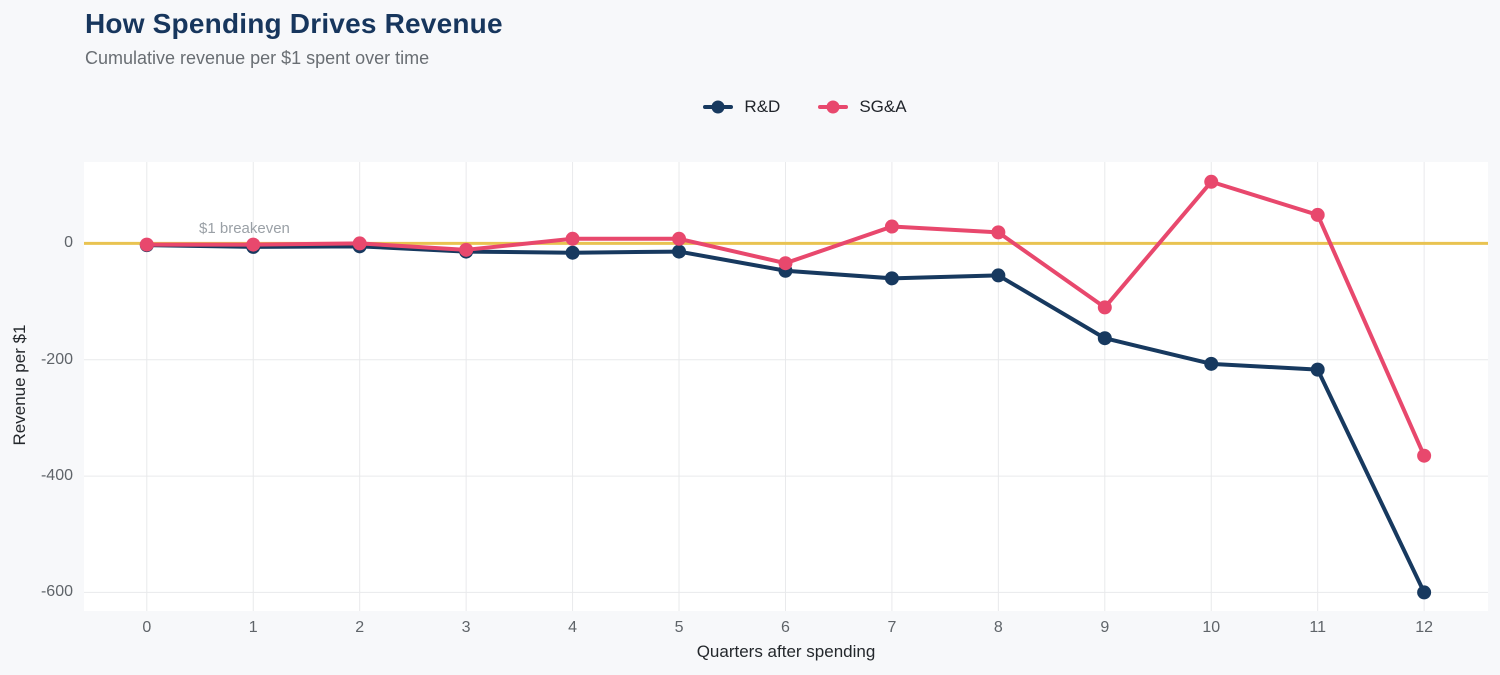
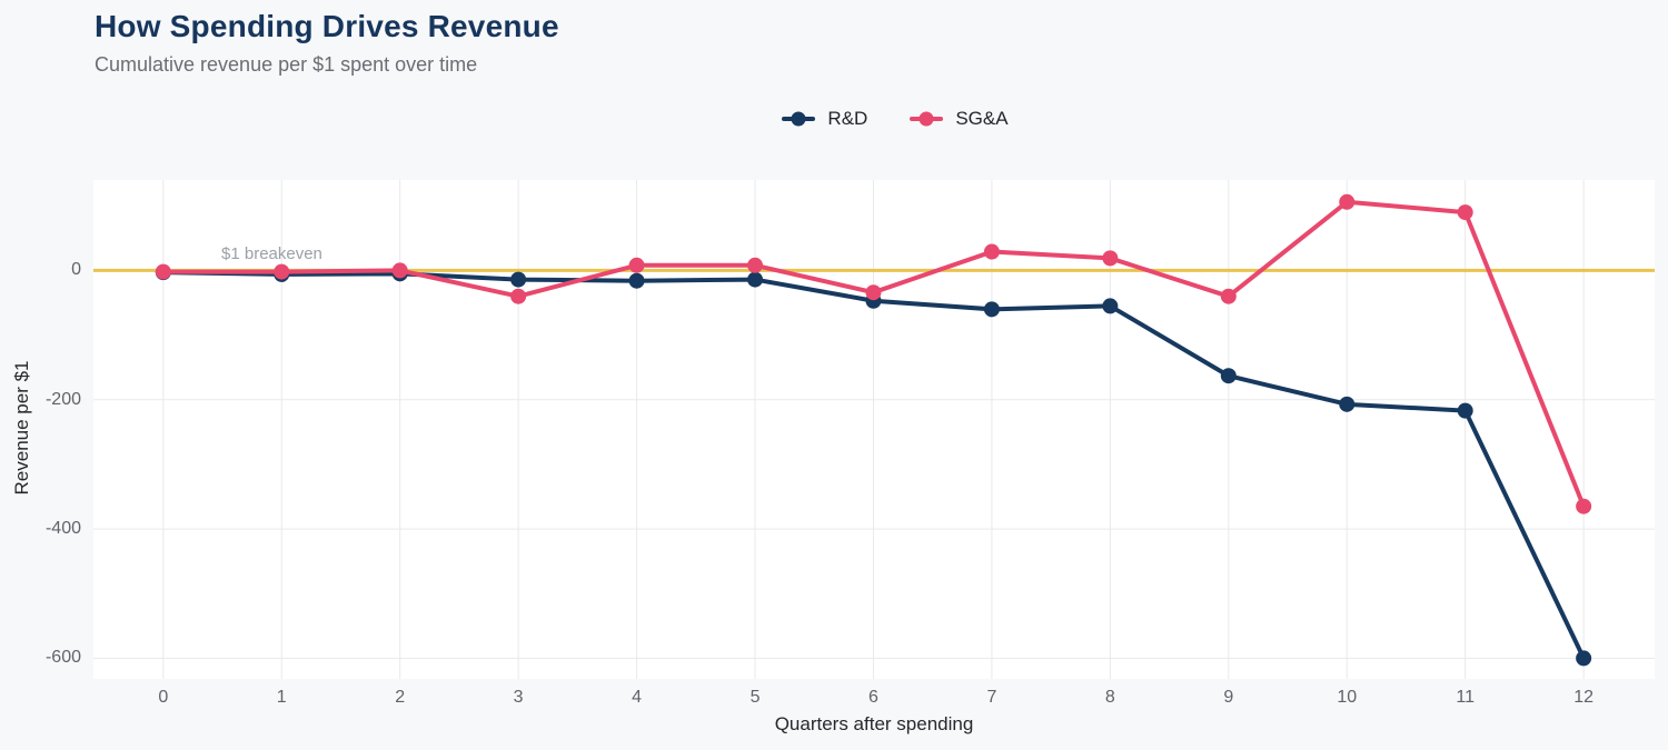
SG&A/3: -10 -> -40
SG&A/9: -110 -> -40
SG&A/11: 50 -> 90
